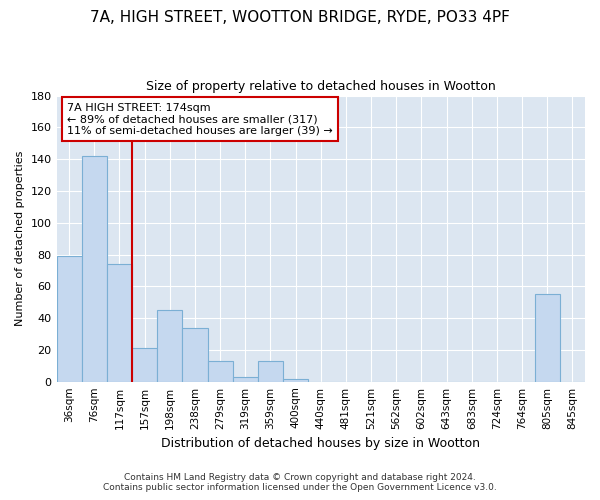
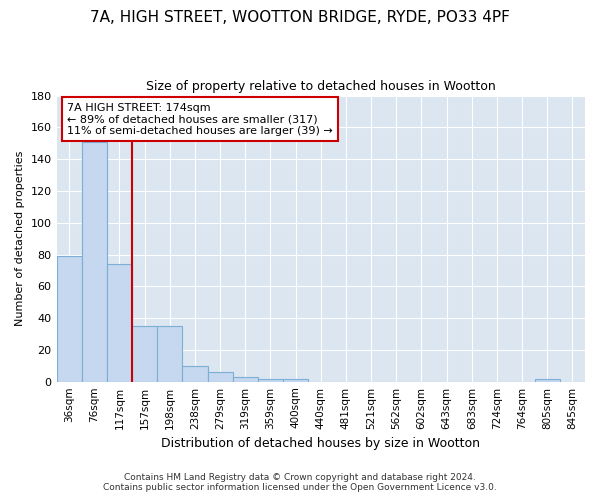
76sqm: 142 -> 151
157sqm: 21 -> 35
198sqm: 45 -> 35
238sqm: 34 -> 10
279sqm: 13 -> 6
359sqm: 13 -> 2
805sqm: 55 -> 2
